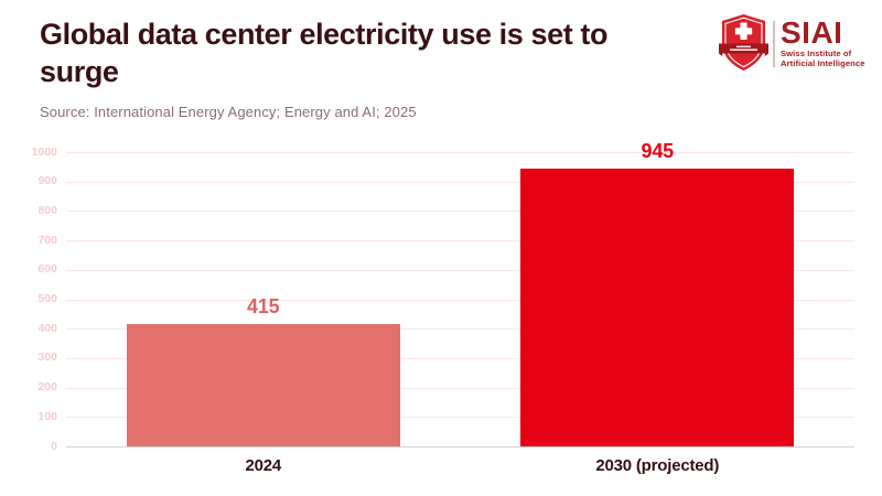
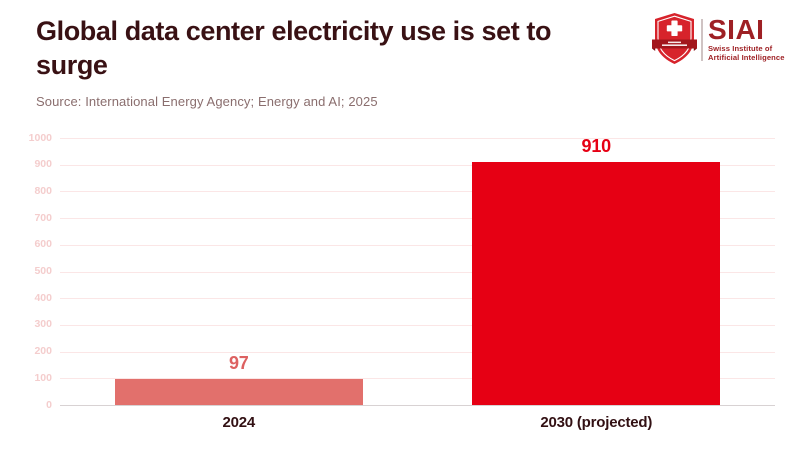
2024: 415 -> 97
2030 (projected): 945 -> 910
